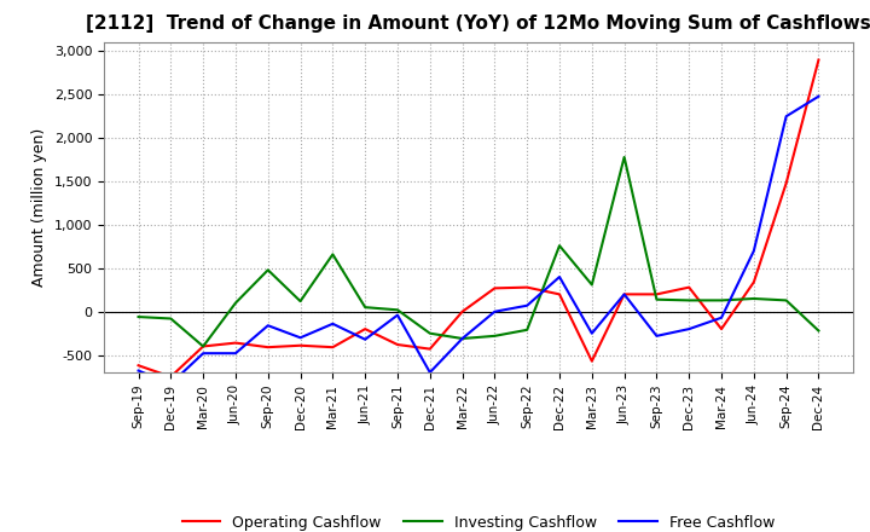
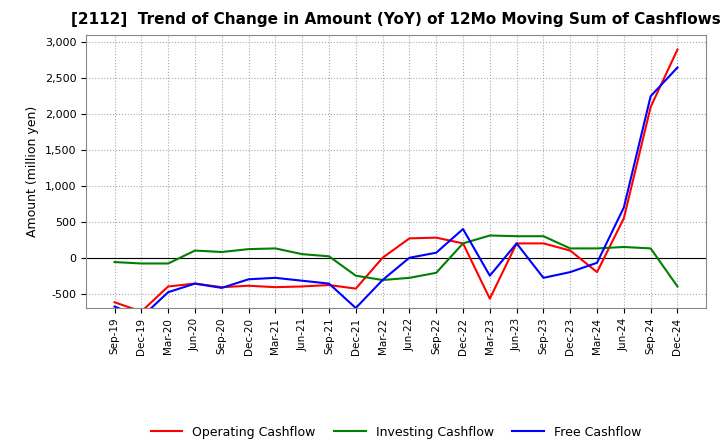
Investing Cashflow/Mar-20: -400 -> -80
Free Cashflow/Jun-20: -480 -> -360
Investing Cashflow/Sep-20: 480 -> 80
Free Cashflow/Sep-20: -160 -> -420
Investing Cashflow/Mar-21: 660 -> 130
Free Cashflow/Mar-21: -140 -> -280
Operating Cashflow/Jun-21: -200 -> -400
Free Cashflow/Sep-21: -40 -> -360
Investing Cashflow/Dec-22: 760 -> 200
Investing Cashflow/Jun-23: 1,780 -> 300
Investing Cashflow/Sep-23: 140 -> 300
Operating Cashflow/Dec-23: 280 -> 100
Operating Cashflow/Jun-24: 340 -> 550
Operating Cashflow/Sep-24: 1,480 -> 2,100
Investing Cashflow/Dec-24: -220 -> -400
Free Cashflow/Dec-24: 2,480 -> 2,650
